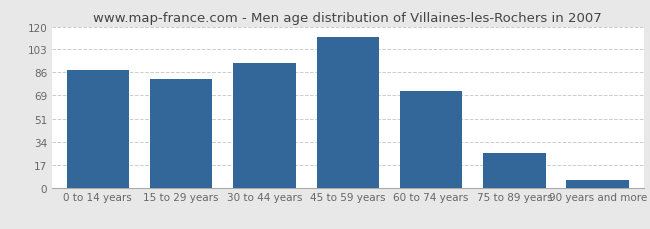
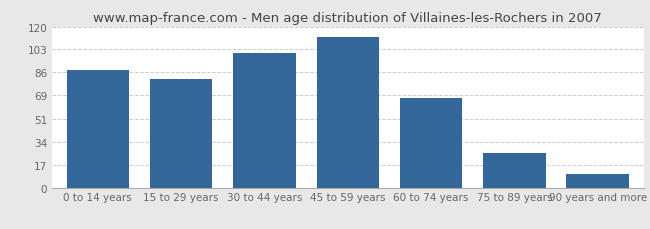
30 to 44 years: 93 -> 100
60 to 74 years: 72 -> 67
90 years and more: 6 -> 10
